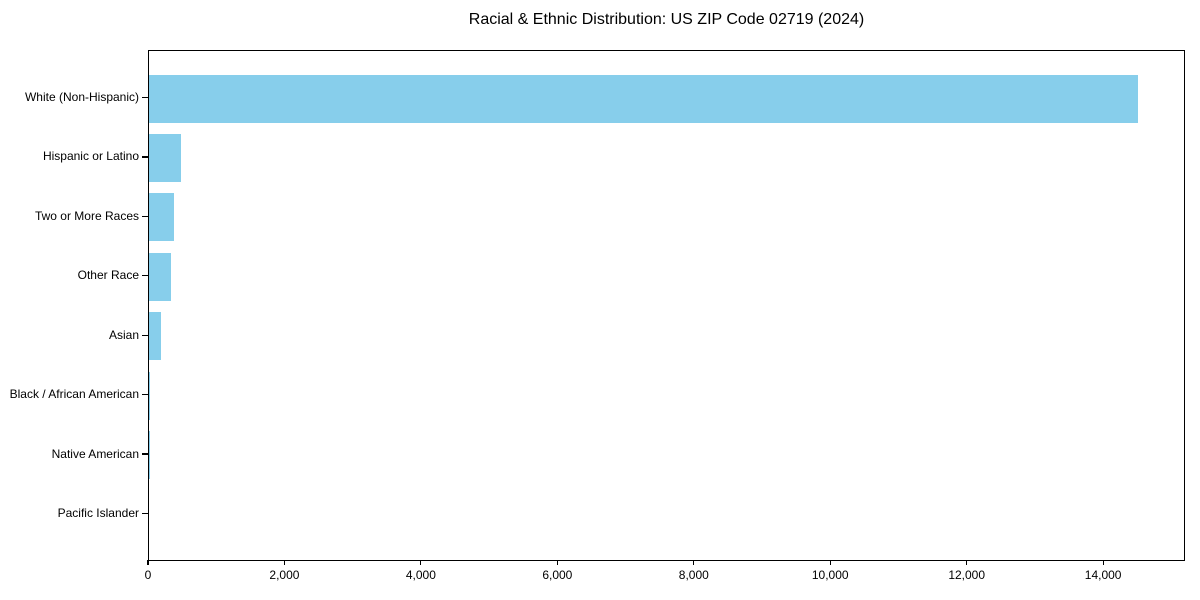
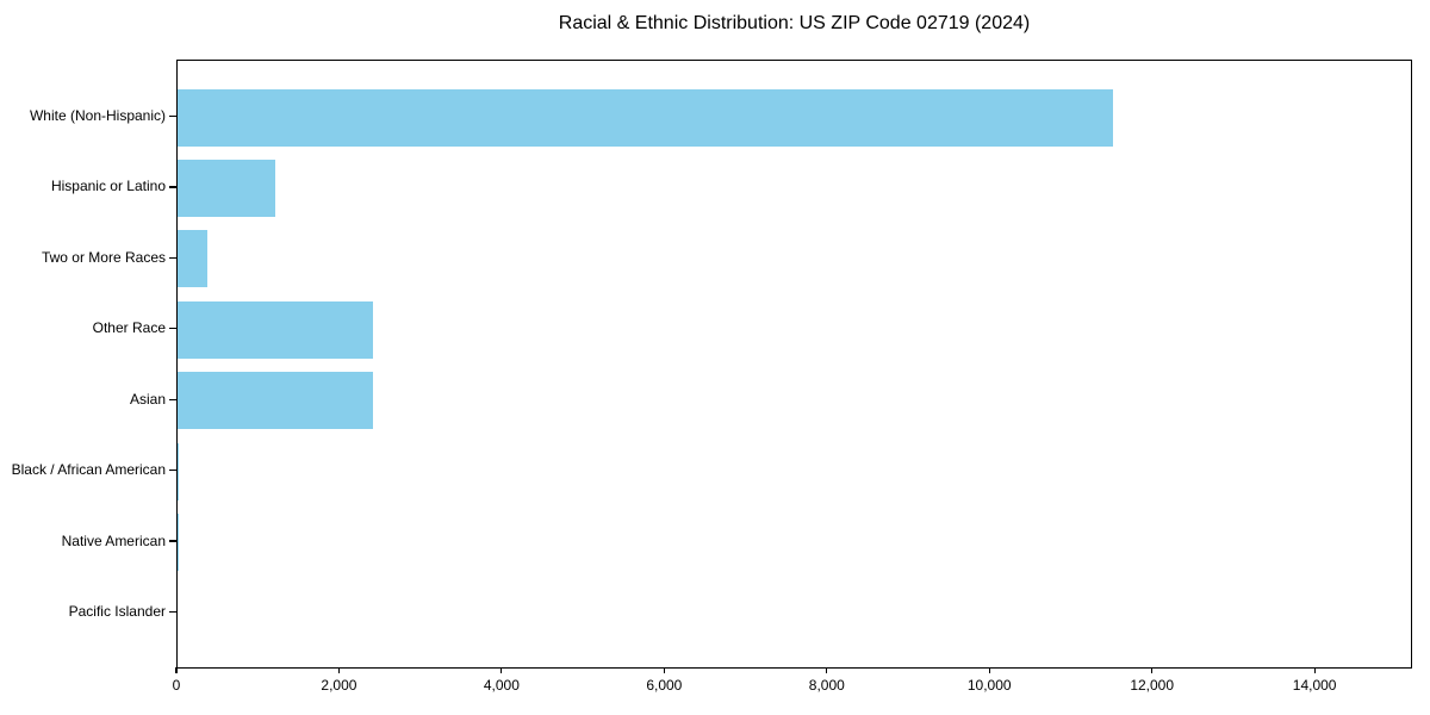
White (Non-Hispanic): 14500 -> 11500
Hispanic or Latino: 500 -> 1200
Other Race: 300 -> 2400
Asian: 200 -> 2400
